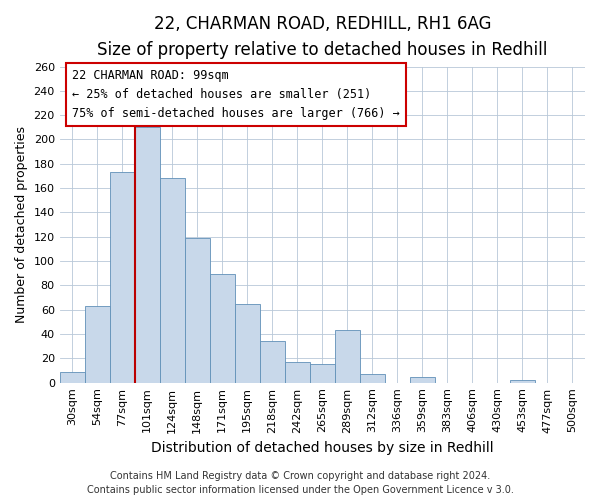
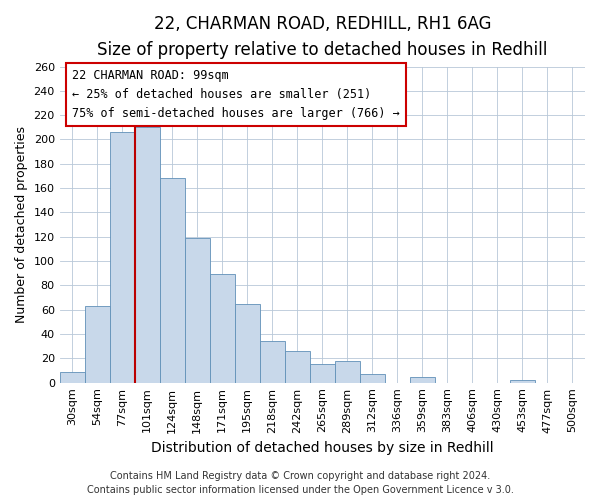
77sqm: 173 -> 206
242sqm: 17 -> 26
289sqm: 43 -> 18
